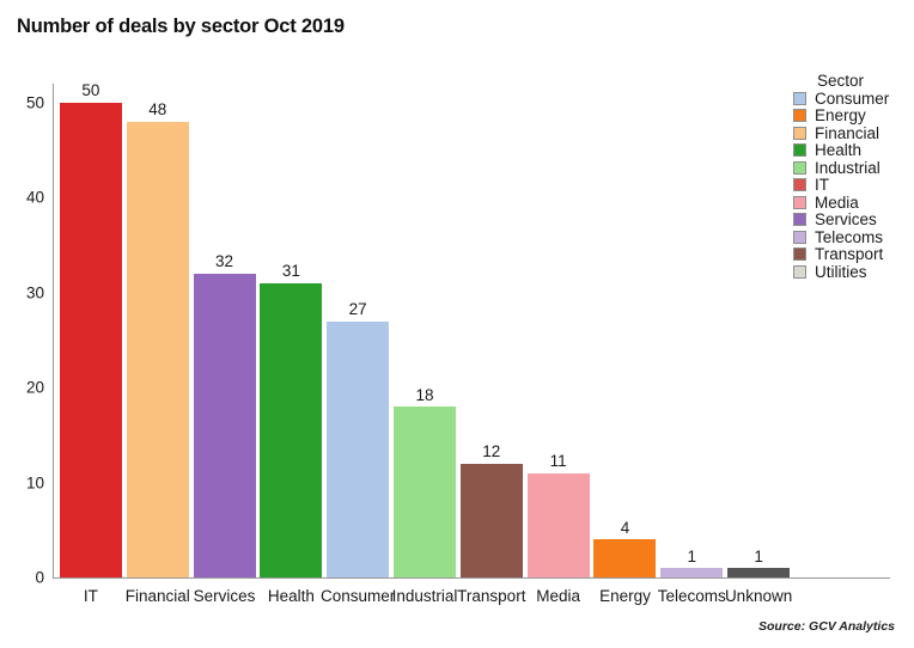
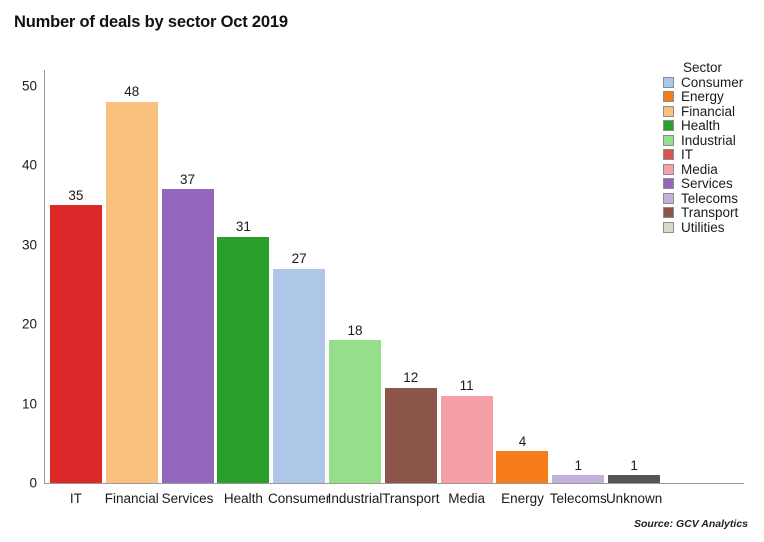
IT: 50 -> 35
Services: 32 -> 37
